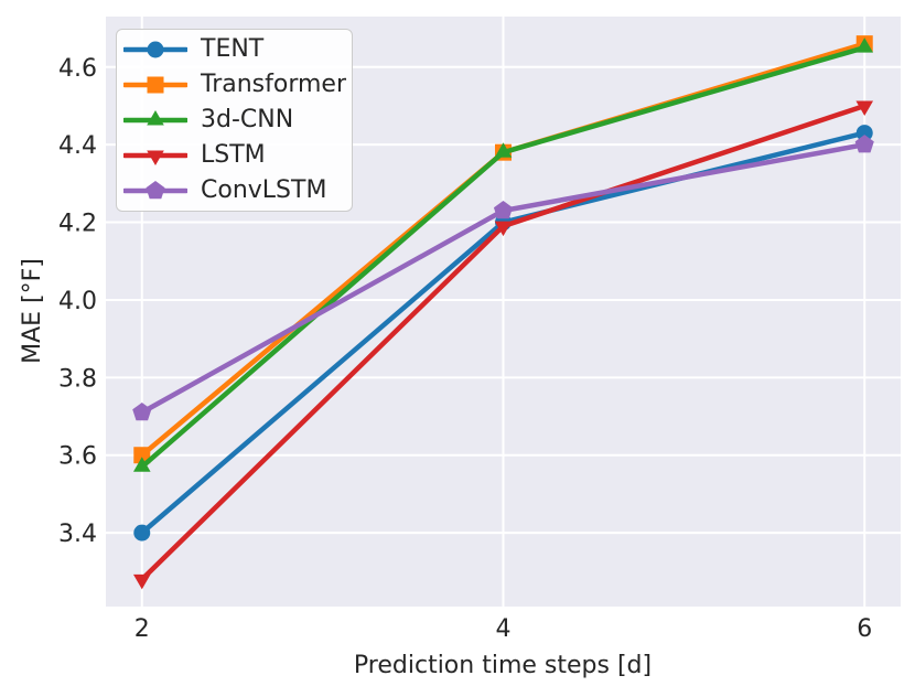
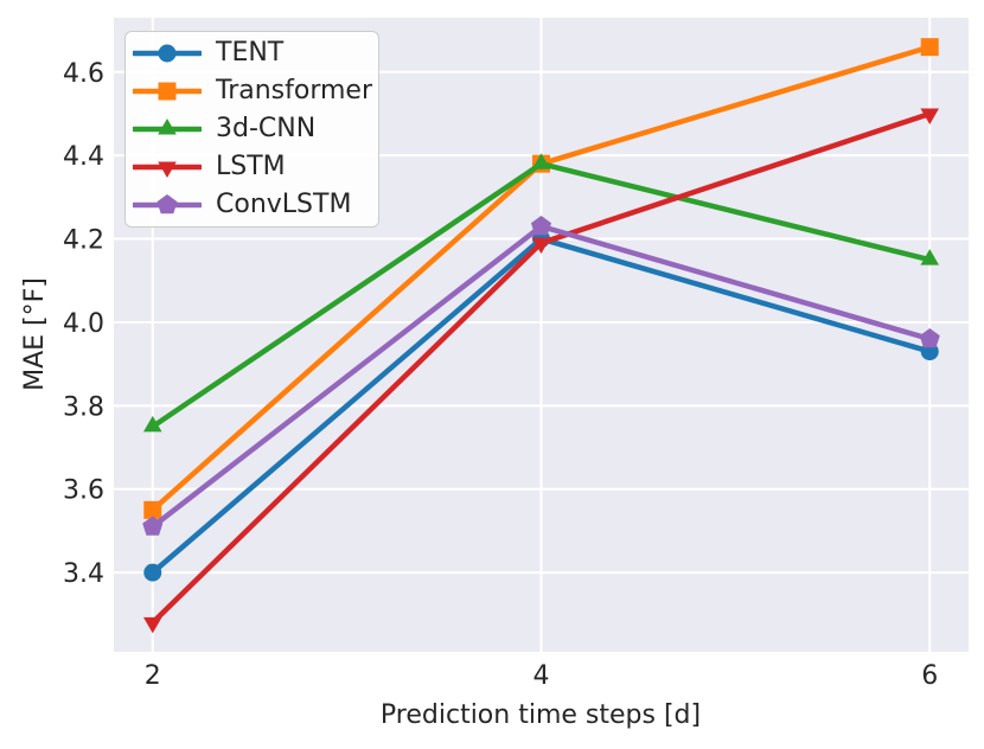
Transformer/2: 3.60 -> 3.55
3d-CNN/2: 3.57 -> 3.75
ConvLSTM/2: 3.71 -> 3.51
TENT/6: 4.43 -> 3.93
3d-CNN/6: 4.65 -> 4.15
ConvLSTM/6: 4.40 -> 3.96
